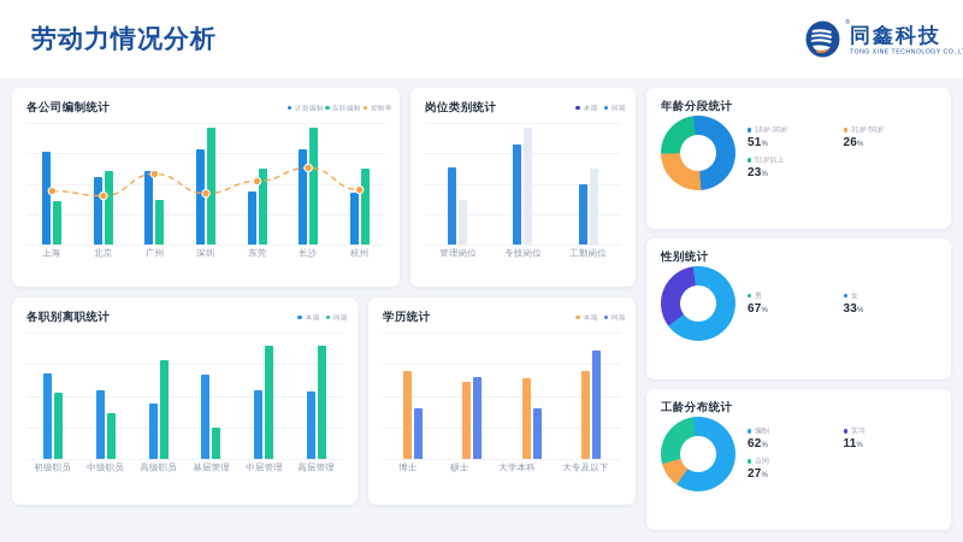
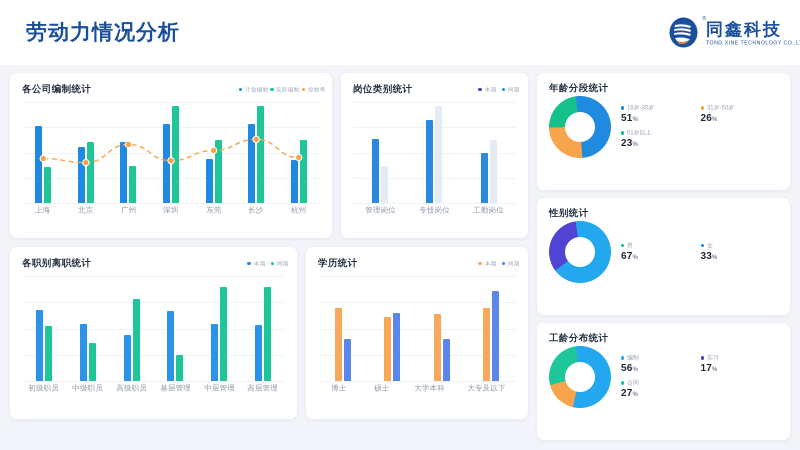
工龄分布统计/编制: 62 -> 56
工龄分布统计/实习: 11 -> 17
